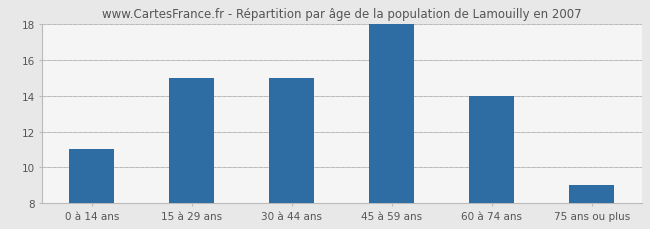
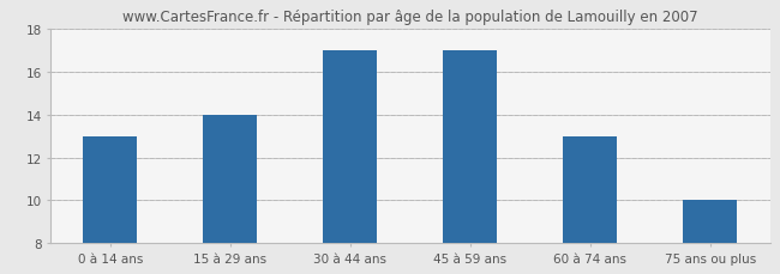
0 à 14 ans: 11 -> 13
15 à 29 ans: 15 -> 14
30 à 44 ans: 15 -> 17
45 à 59 ans: 18 -> 17
60 à 74 ans: 14 -> 13
75 ans ou plus: 9 -> 10
